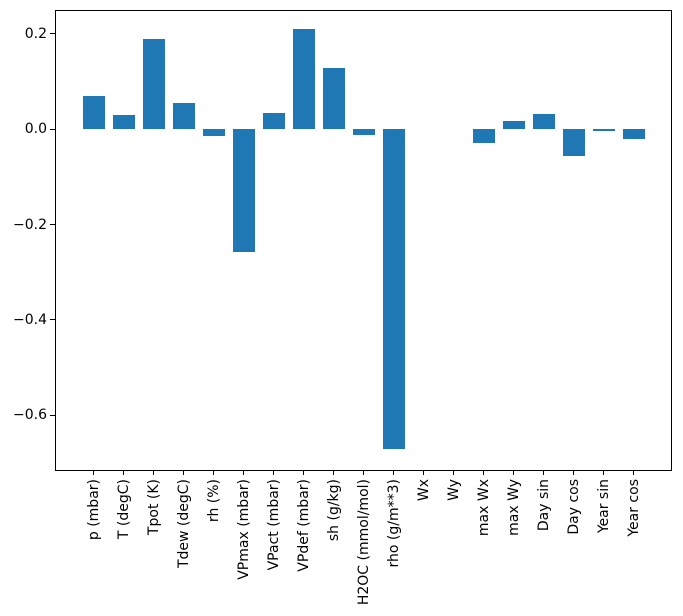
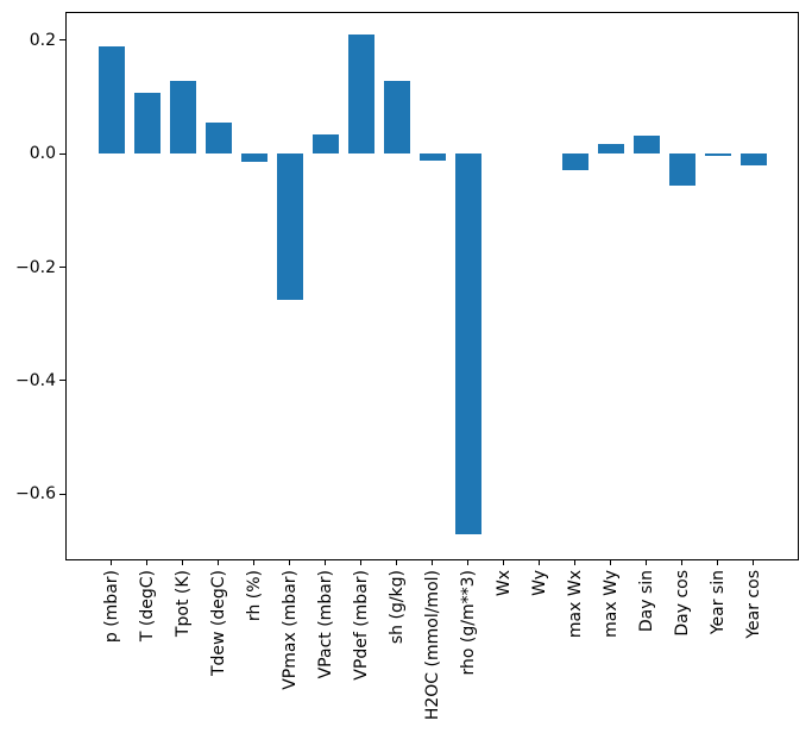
p (mbar): 0.07 -> 0.19
T (degC): 0.03 -> 0.11
Tpot (K): 0.19 -> 0.13
